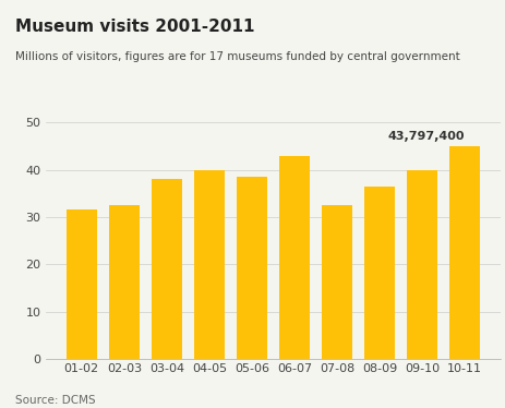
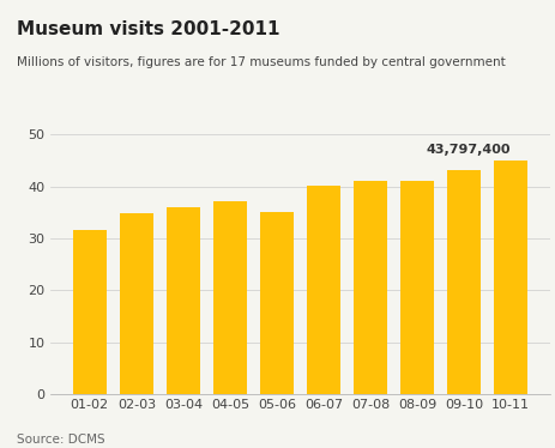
02-03: 32.5 -> 34.8
03-04: 38.0 -> 36.1
04-05: 40.0 -> 37.2
05-06: 38.5 -> 35.1
06-07: 43.0 -> 40.2
07-08: 32.5 -> 41.1
08-09: 36.5 -> 41.1
09-10: 40.0 -> 43.1
